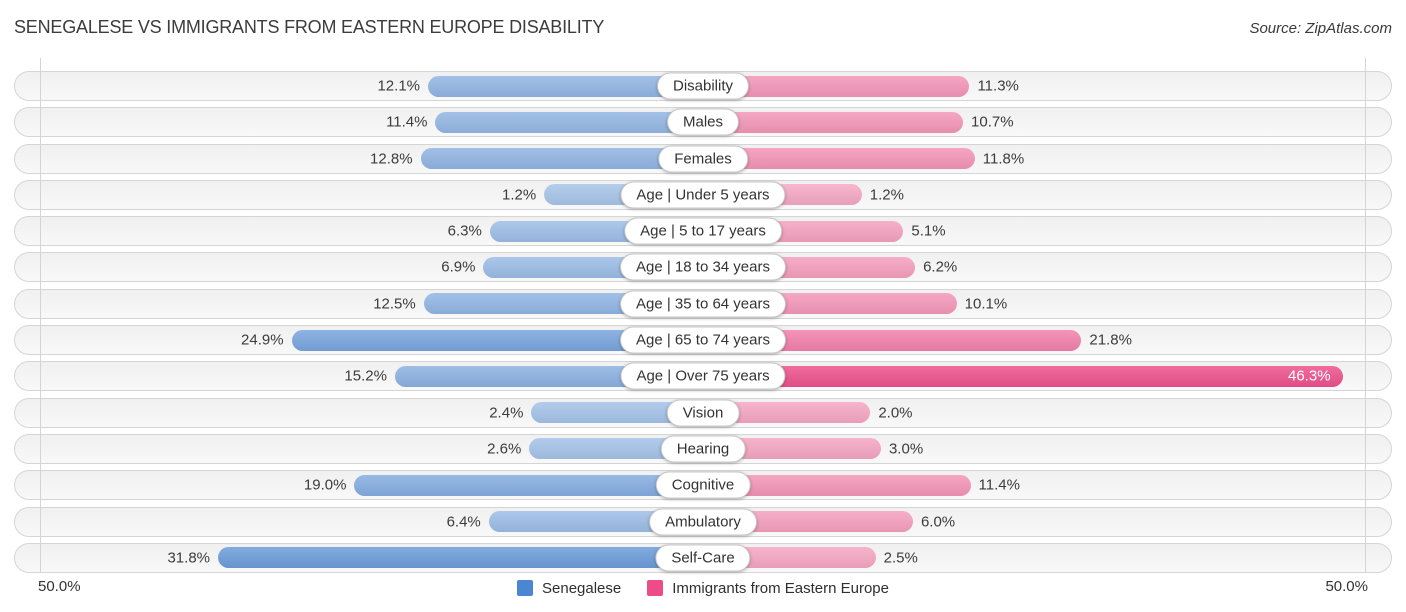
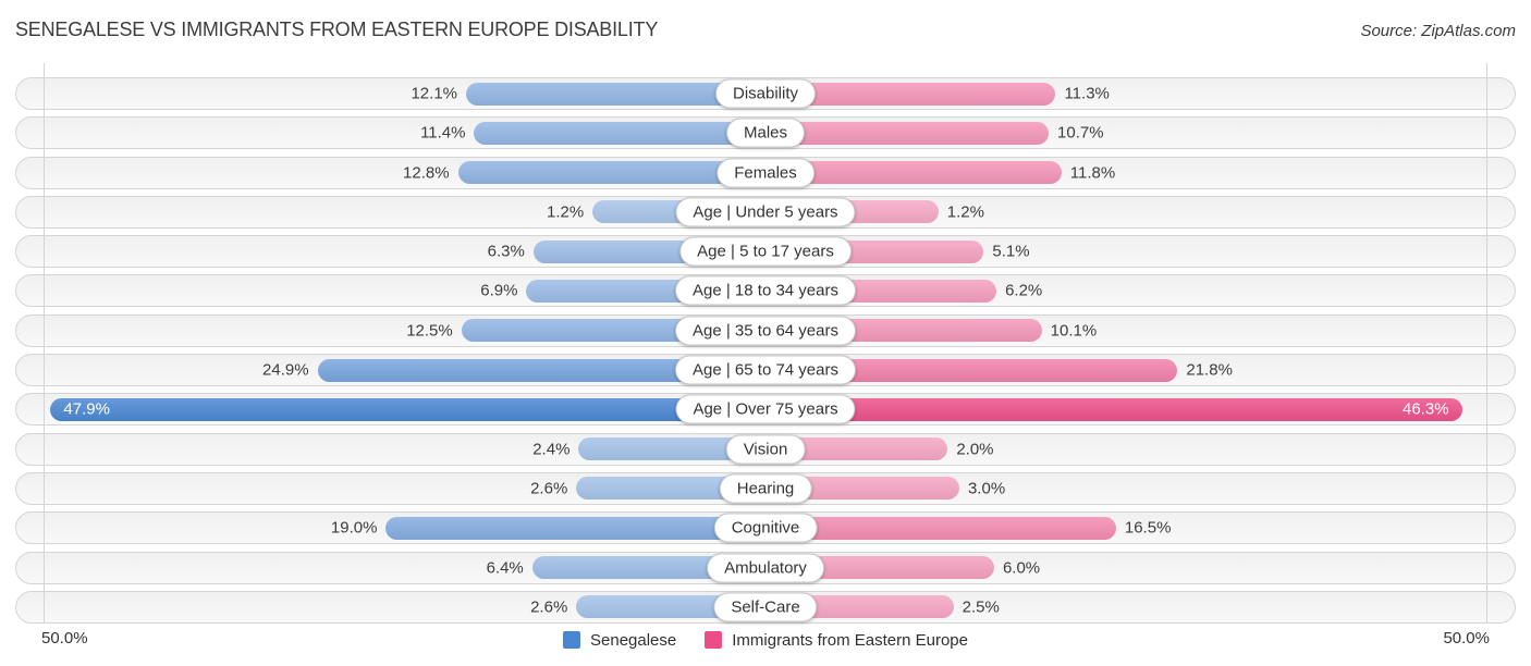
Senegalese/Age | Over 75 years: 15.2% -> 47.9%
Immigrants from Eastern Europe/Cognitive: 11.4% -> 16.5%
Senegalese/Self-Care: 31.8% -> 2.6%
